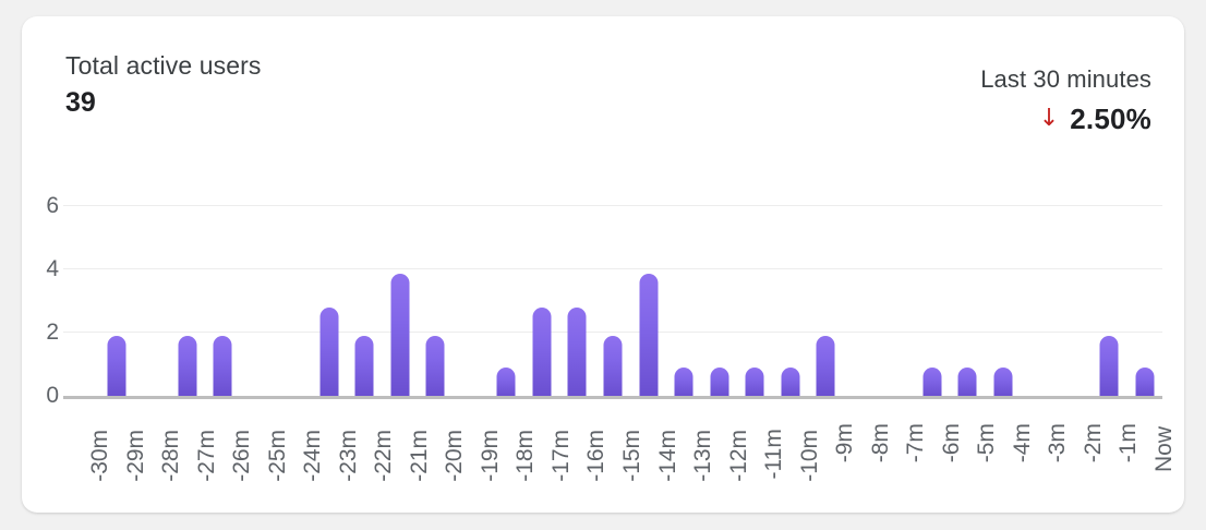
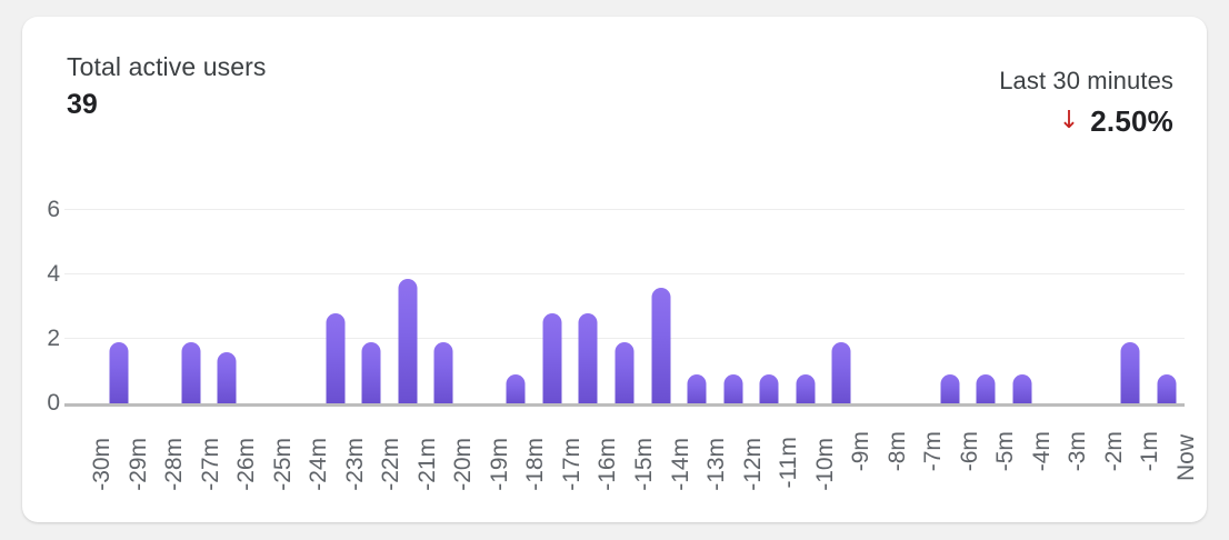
-26m: 1.9 -> 1.6
-14m: 3.9 -> 3.6
